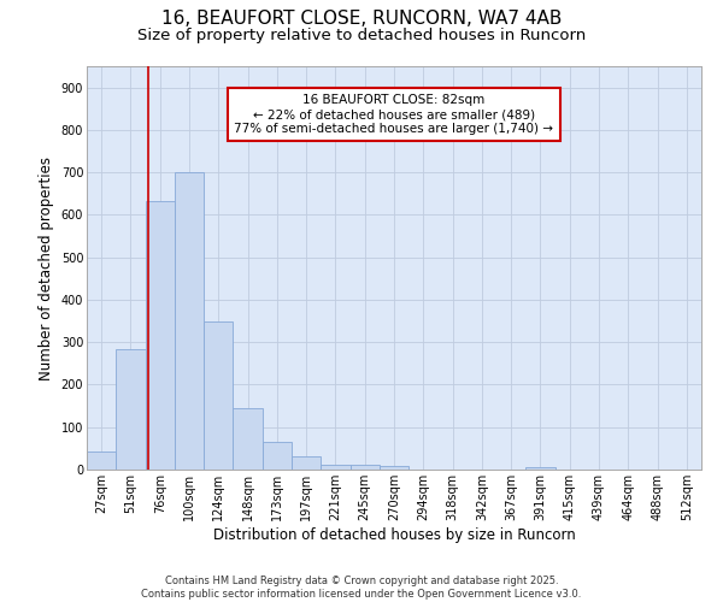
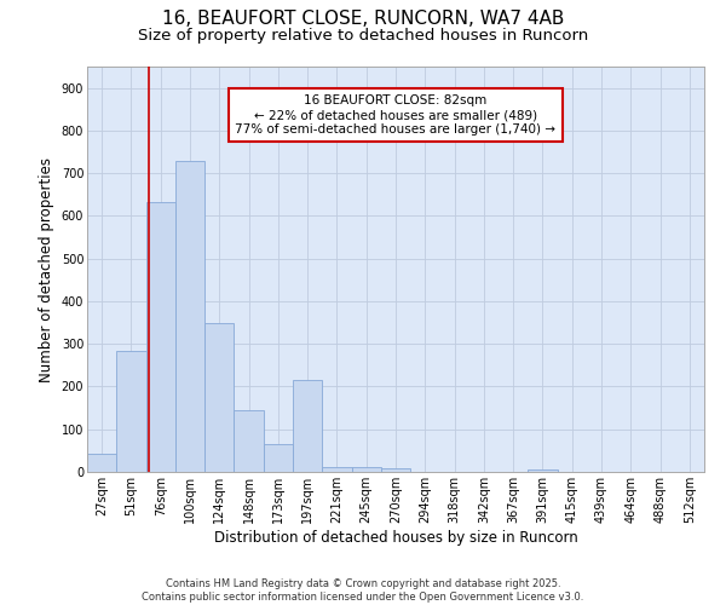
100sqm: 700 -> 730
197sqm: 30 -> 215
